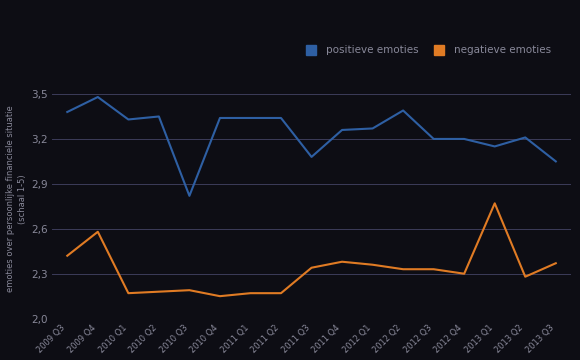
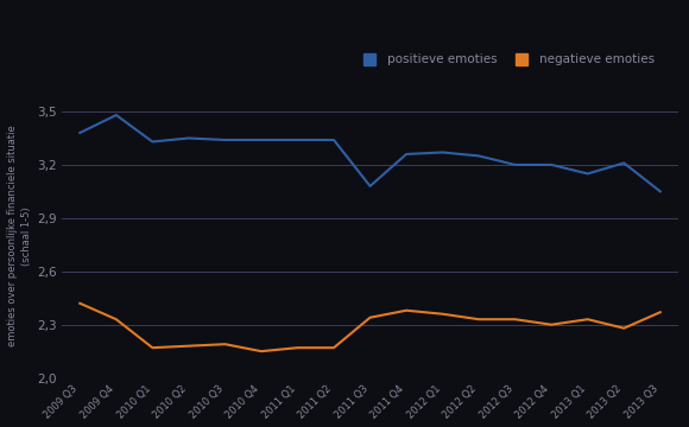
negatieve emoties/2009 Q4: 2,58 -> 2,33
positieve emoties/2010 Q3: 2,82 -> 3,34
positieve emoties/2012 Q2: 3,39 -> 3,25
negatieve emoties/2013 Q1: 2,77 -> 2,33
